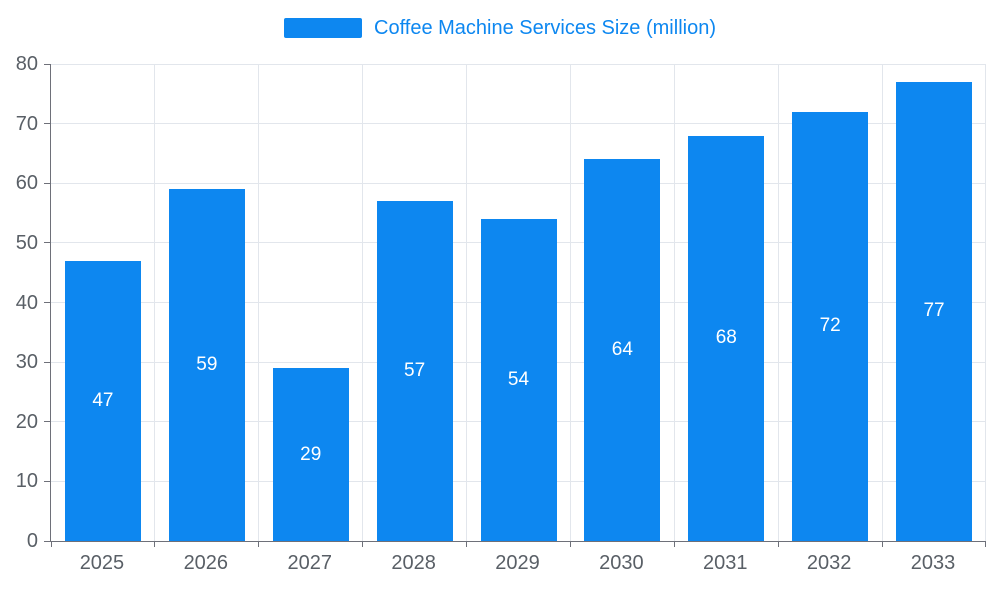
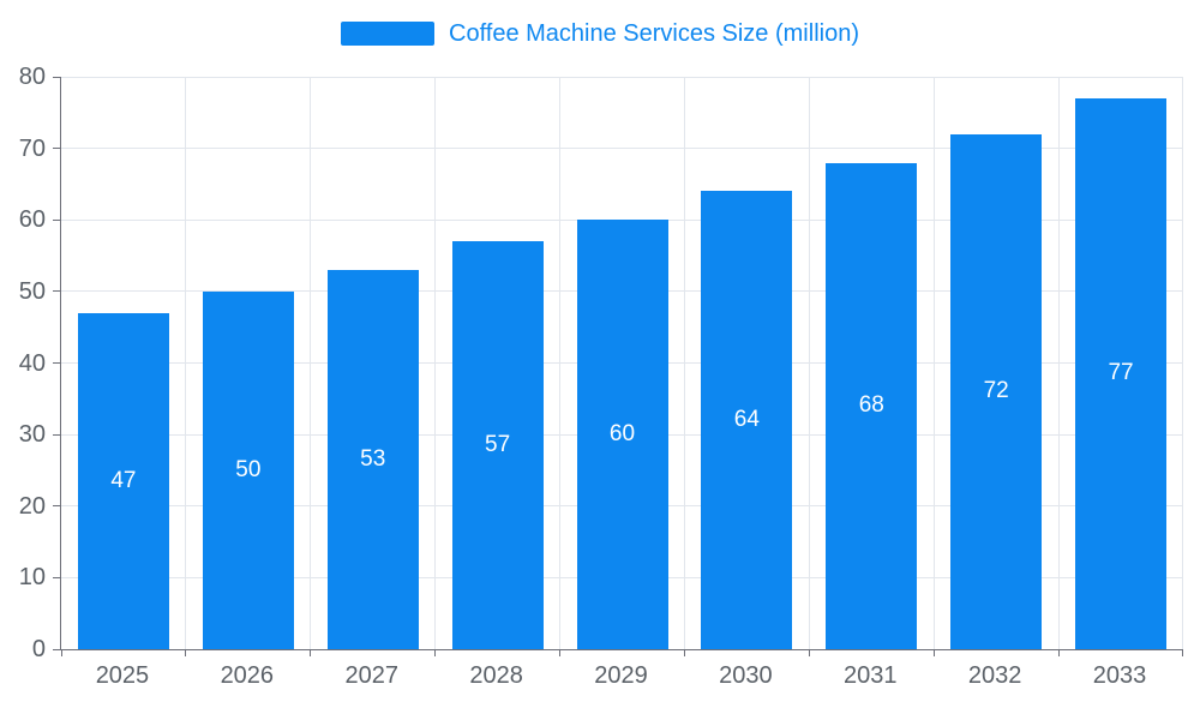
2026: 59 -> 50
2027: 29 -> 53
2029: 54 -> 60
